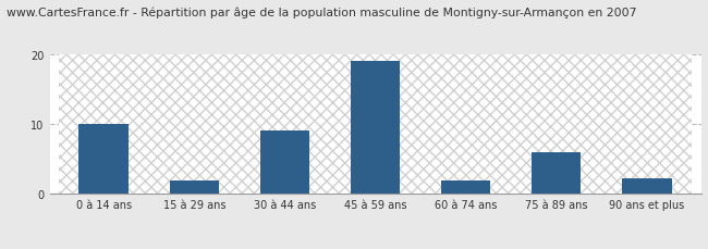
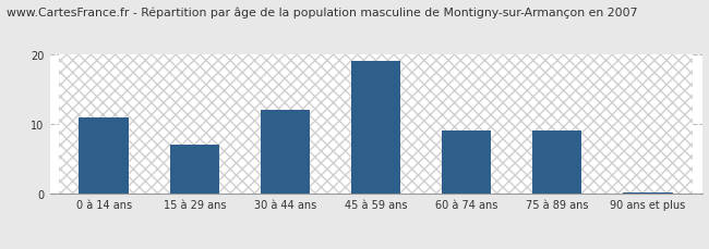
0 à 14 ans: 10.0 -> 11.0
15 à 29 ans: 2.0 -> 7.0
30 à 44 ans: 9.0 -> 12.0
60 à 74 ans: 2.0 -> 9.0
75 à 89 ans: 6.0 -> 9.0
90 ans et plus: 2.2 -> 0.2
